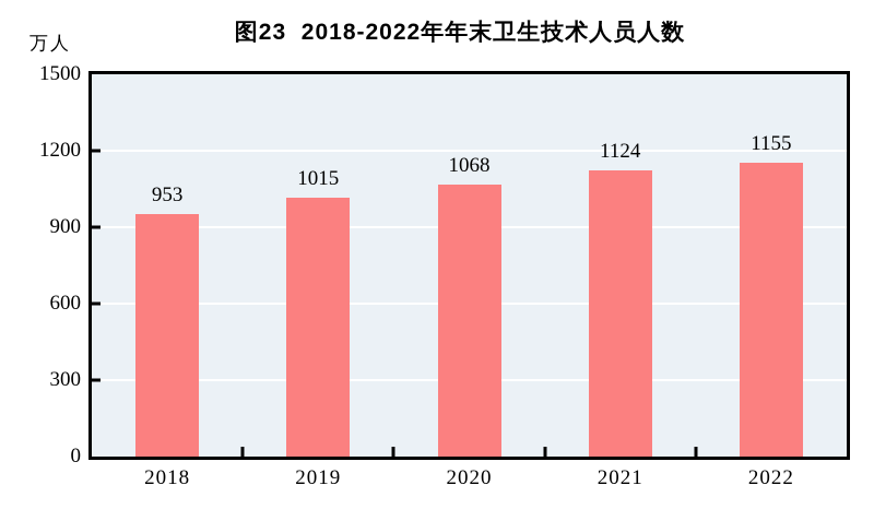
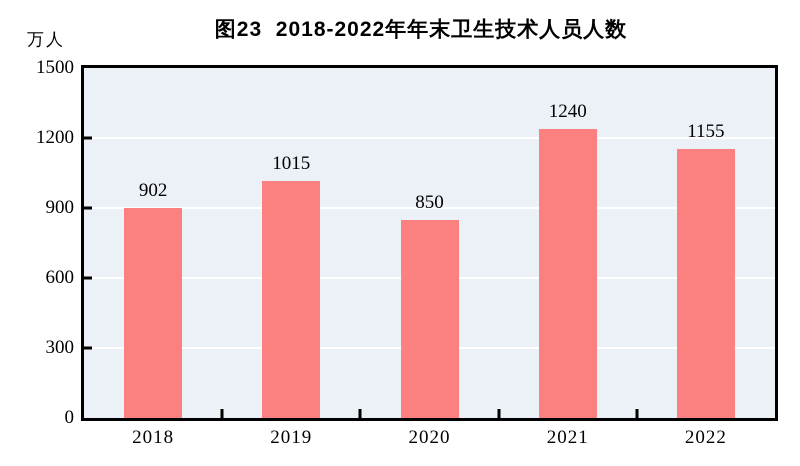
2018: 953 -> 902
2020: 1068 -> 850
2021: 1124 -> 1240
